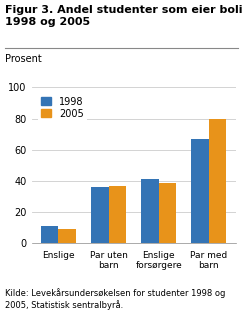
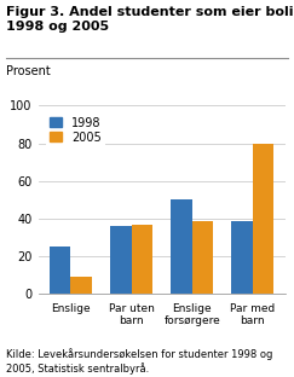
1998/Enslige: 11 -> 25
1998/Enslige forsørgere: 41 -> 50
1998/Par med barn: 67 -> 39
